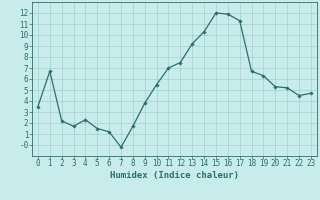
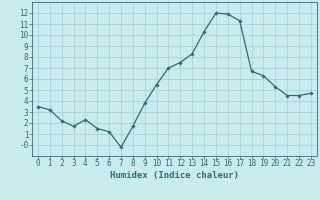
1: 6.7 -> 3.2
13: 9.2 -> 8.3
21: 5.2 -> 4.5
